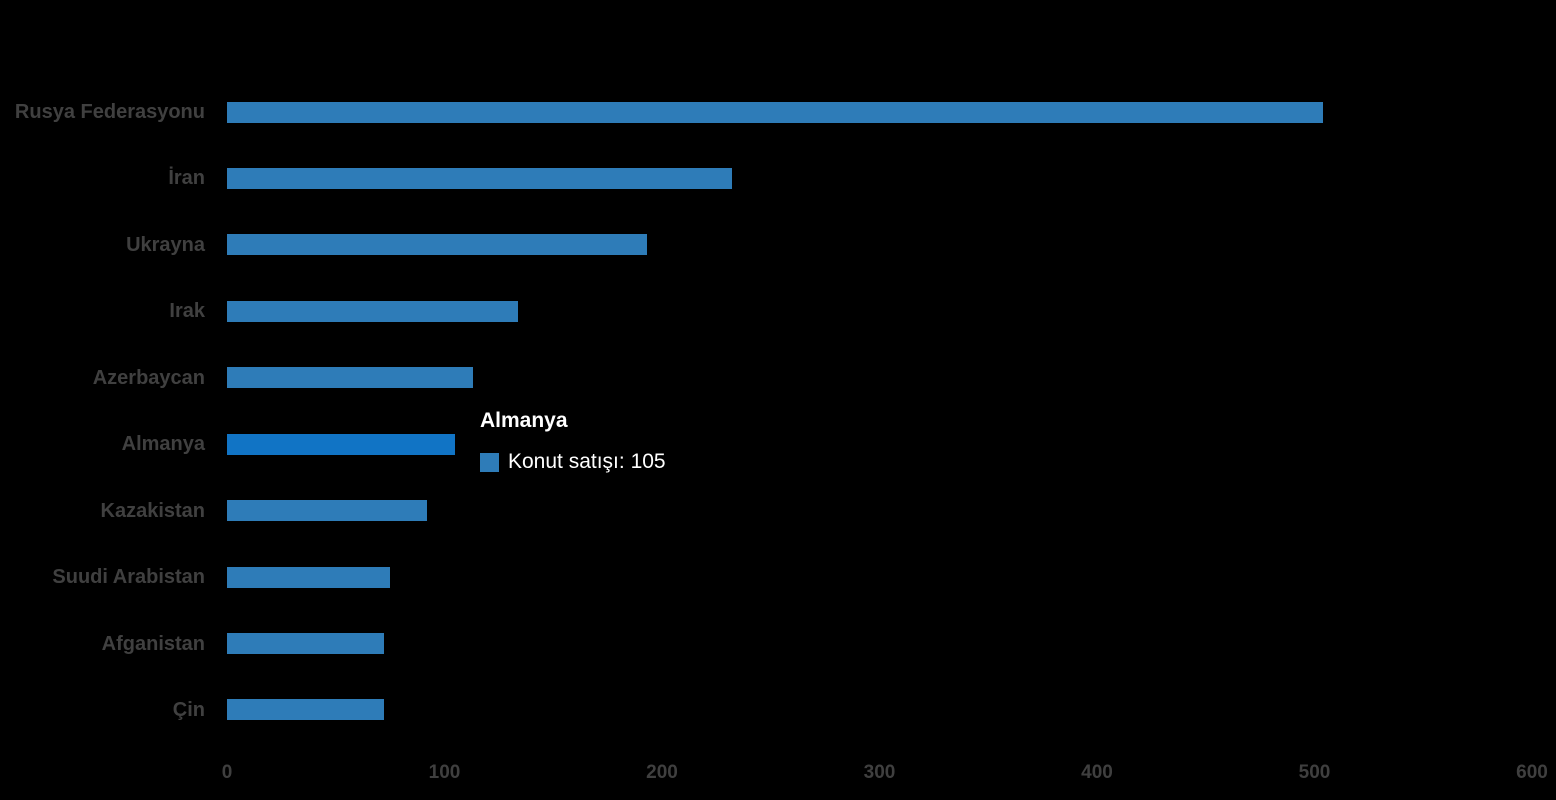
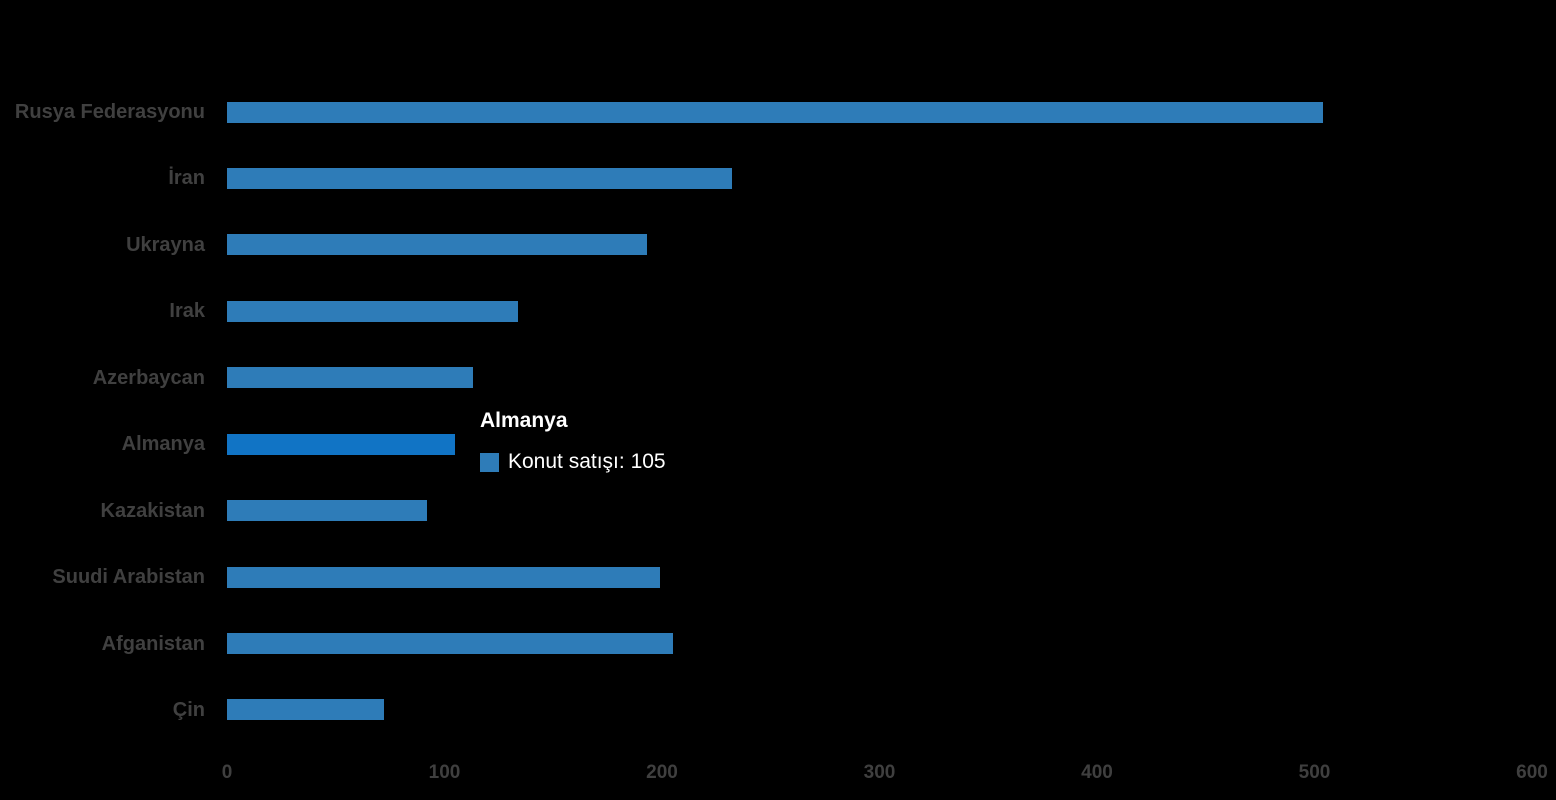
Suudi Arabistan: 75 -> 199
Afganistan: 72 -> 205
